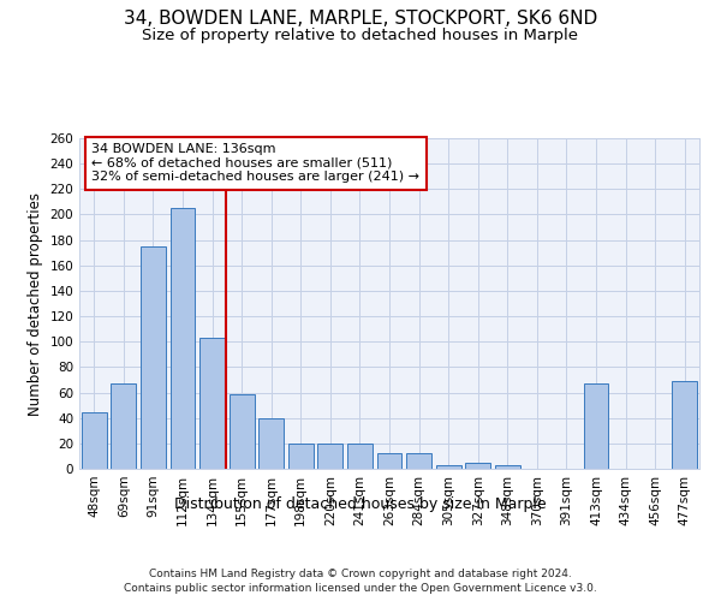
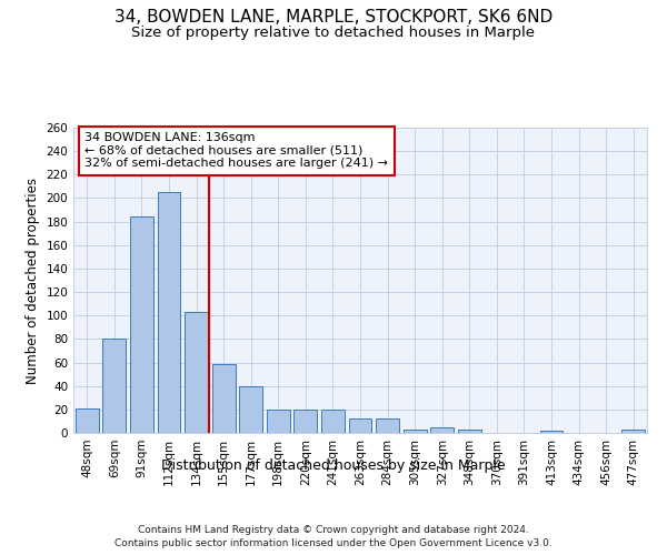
48sqm: 44 -> 21
69sqm: 67 -> 80
91sqm: 175 -> 184
413sqm: 67 -> 2
477sqm: 69 -> 3
